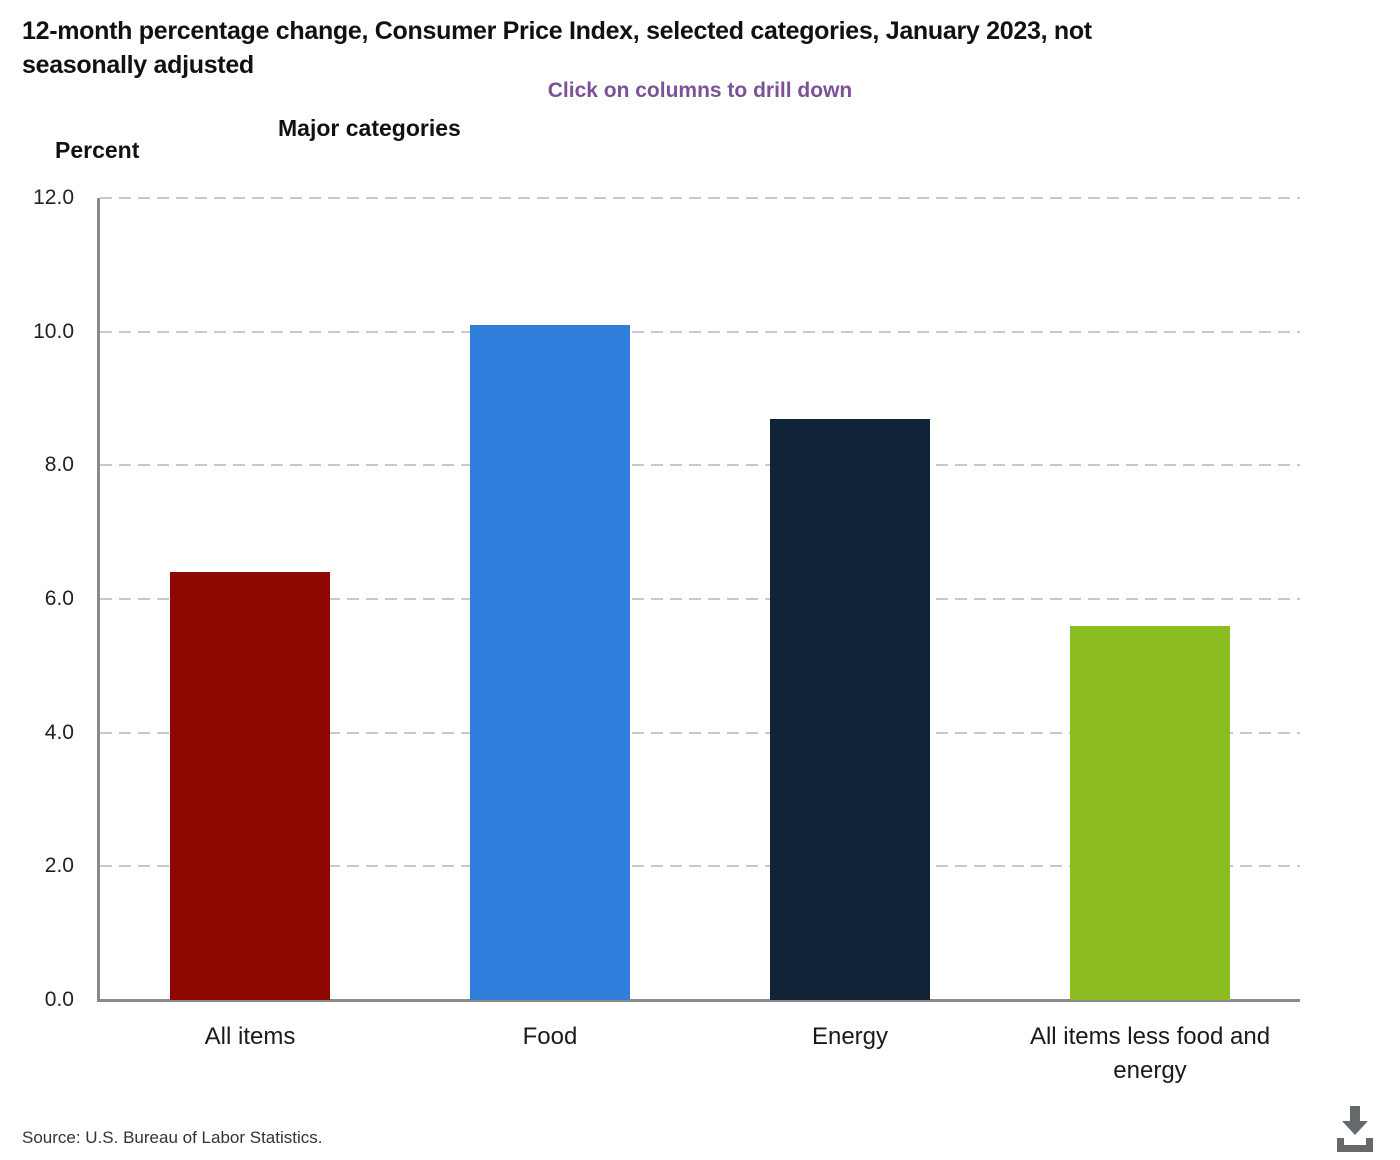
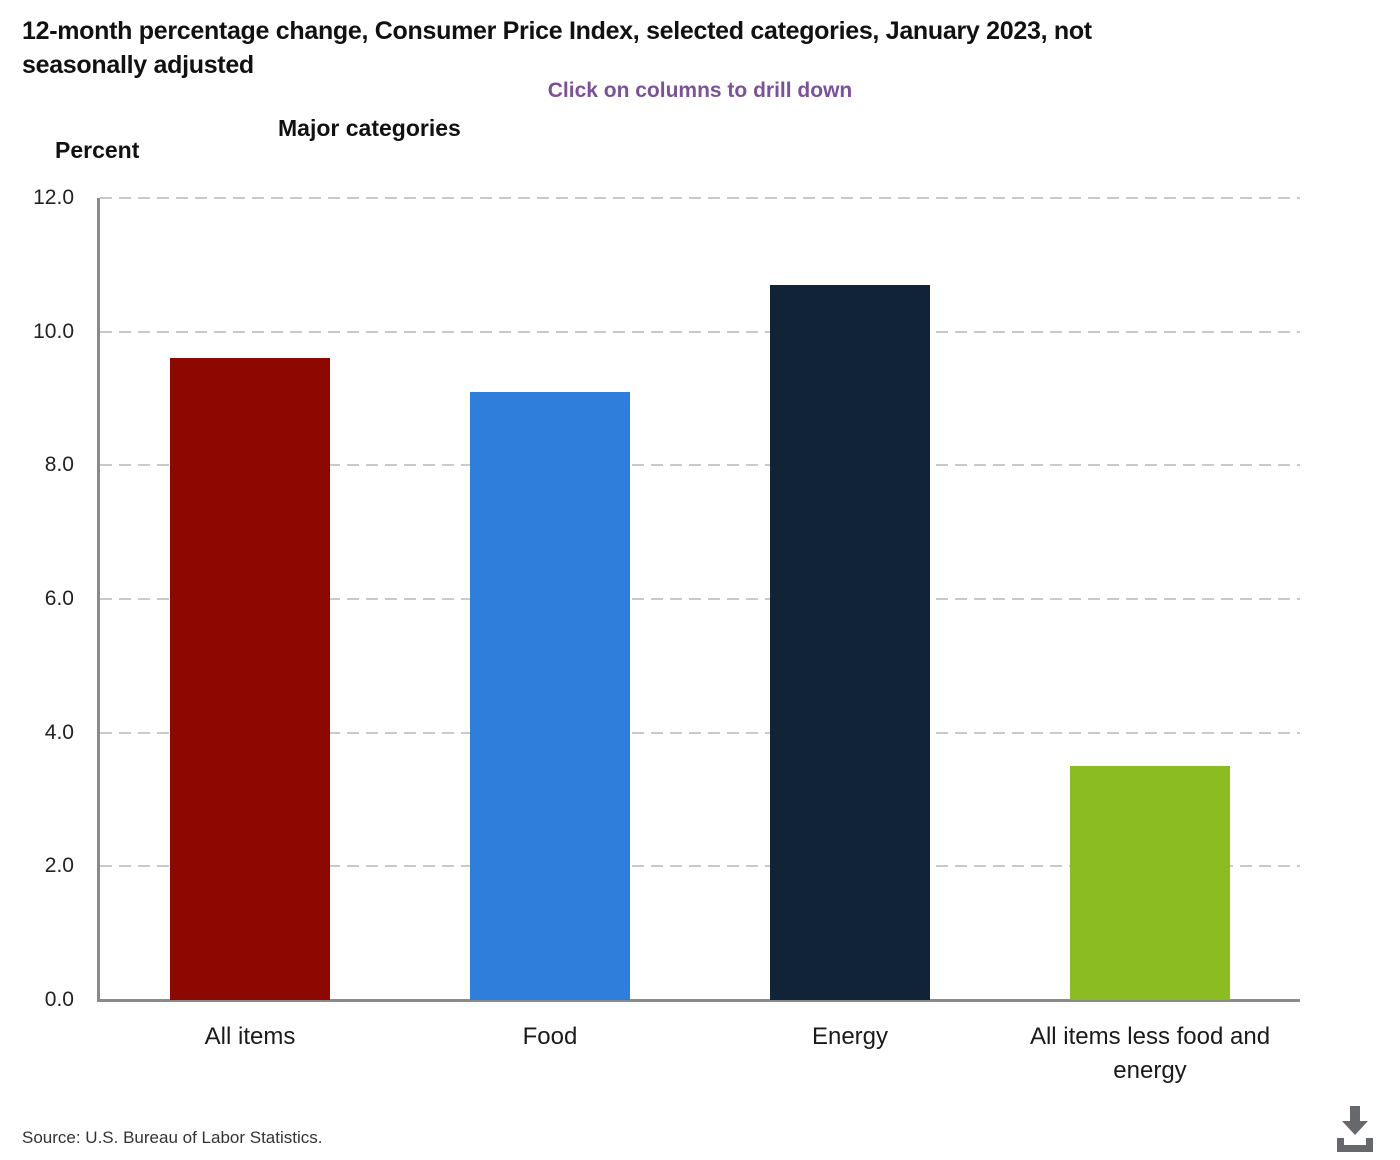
All items: 6.4 -> 9.6
Food: 10.1 -> 9.1
Energy: 8.7 -> 10.7
All items less food and energy: 5.6 -> 3.5
